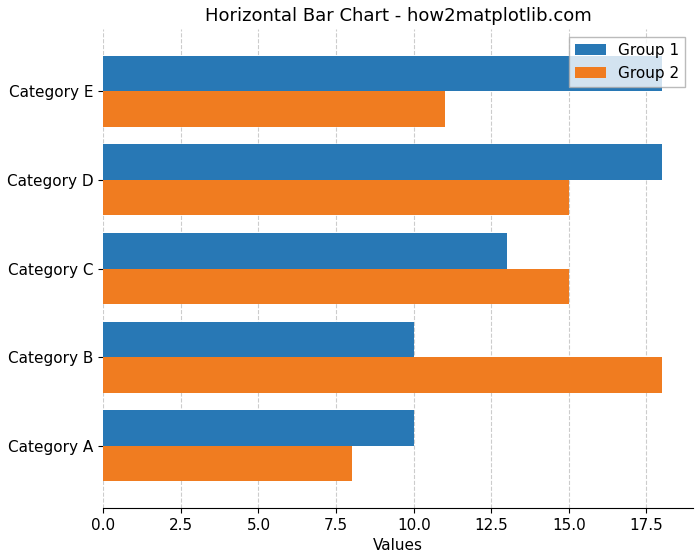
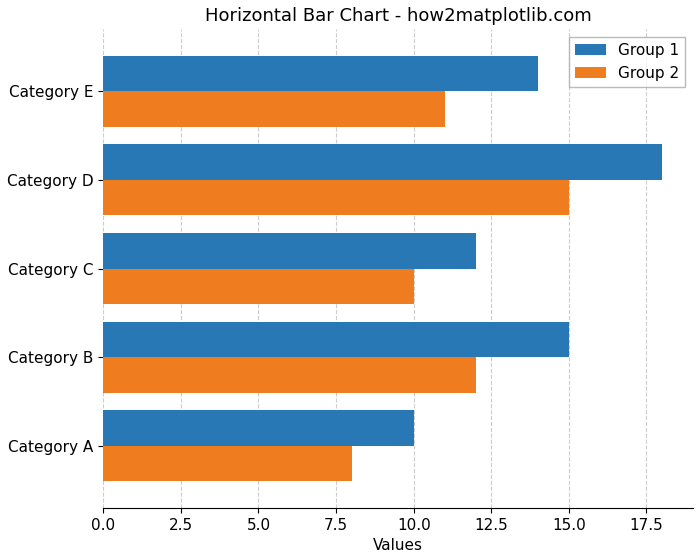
Group 1/Category E: 18 -> 14
Group 1/Category C: 13 -> 12
Group 2/Category C: 15 -> 10
Group 1/Category B: 10 -> 15
Group 2/Category B: 18 -> 12
